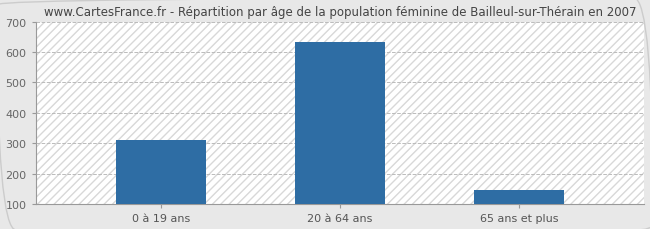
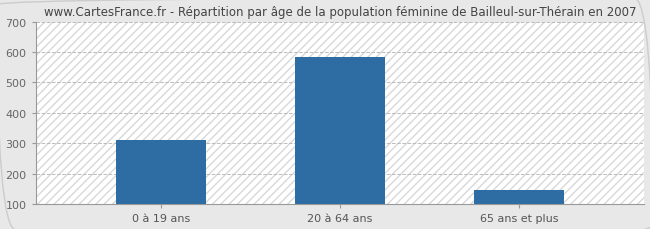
20 à 64 ans: 632 -> 585
